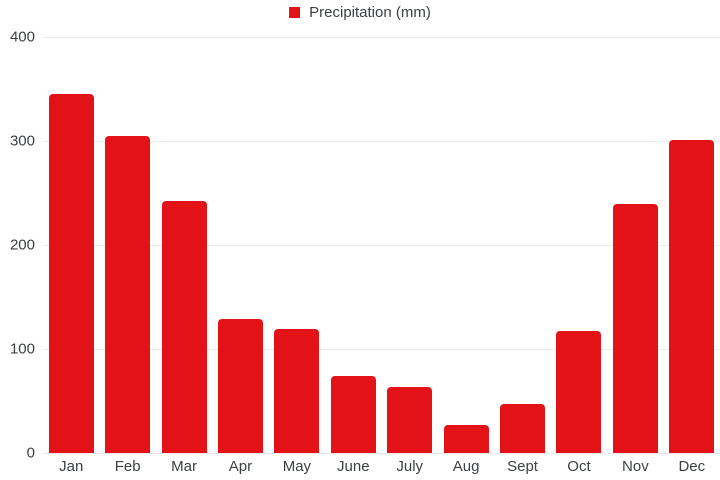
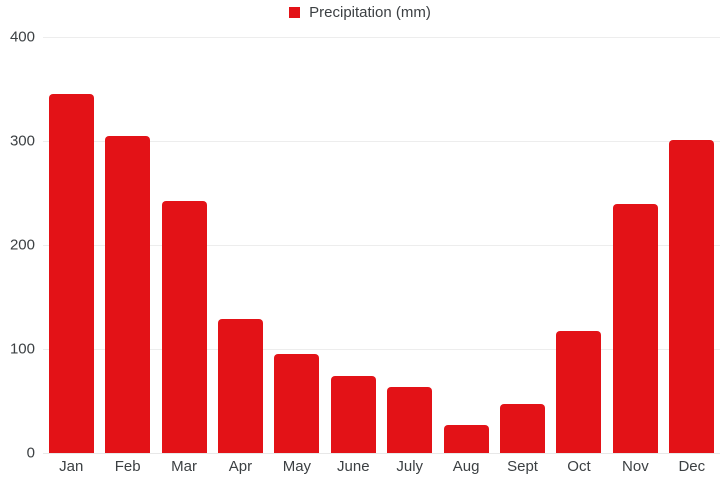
May: 119 -> 95
